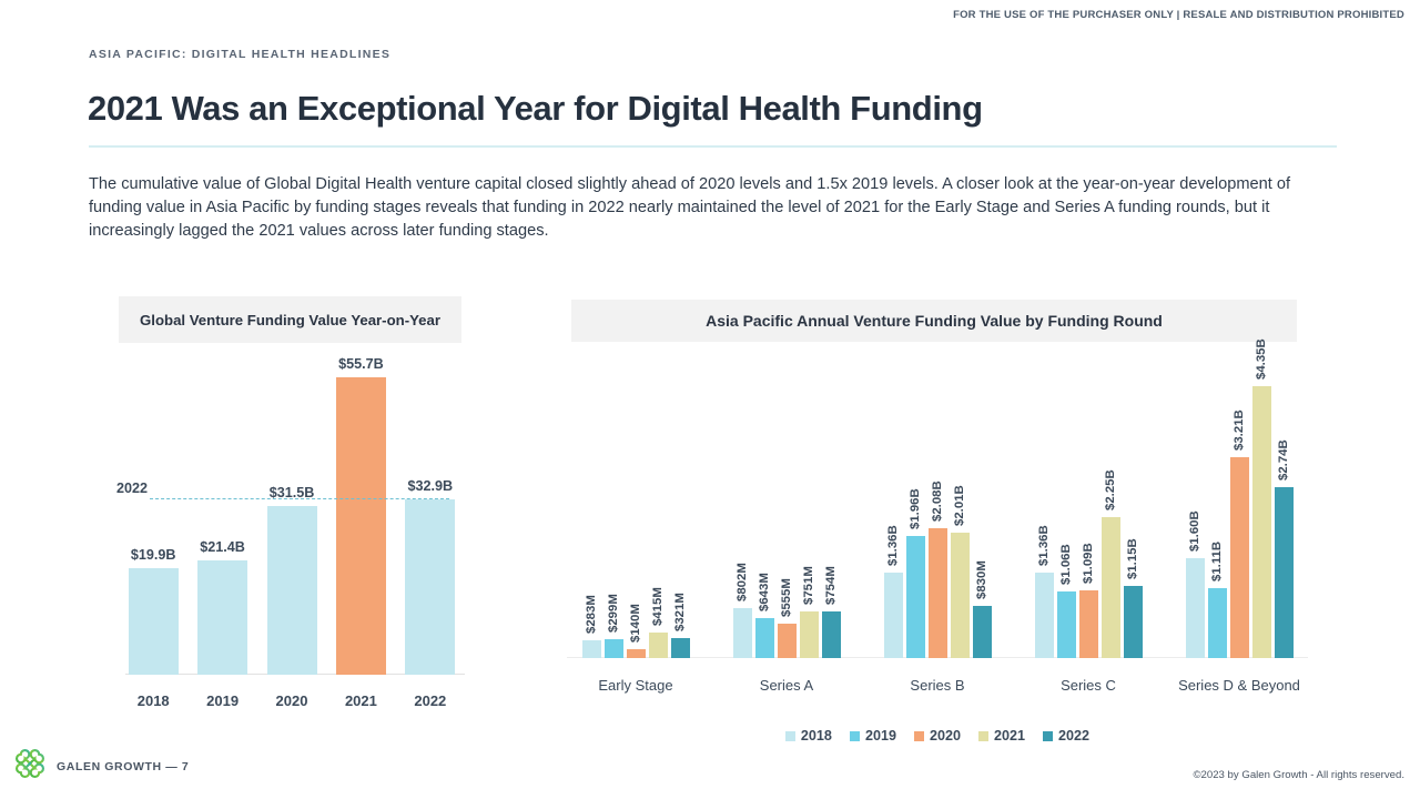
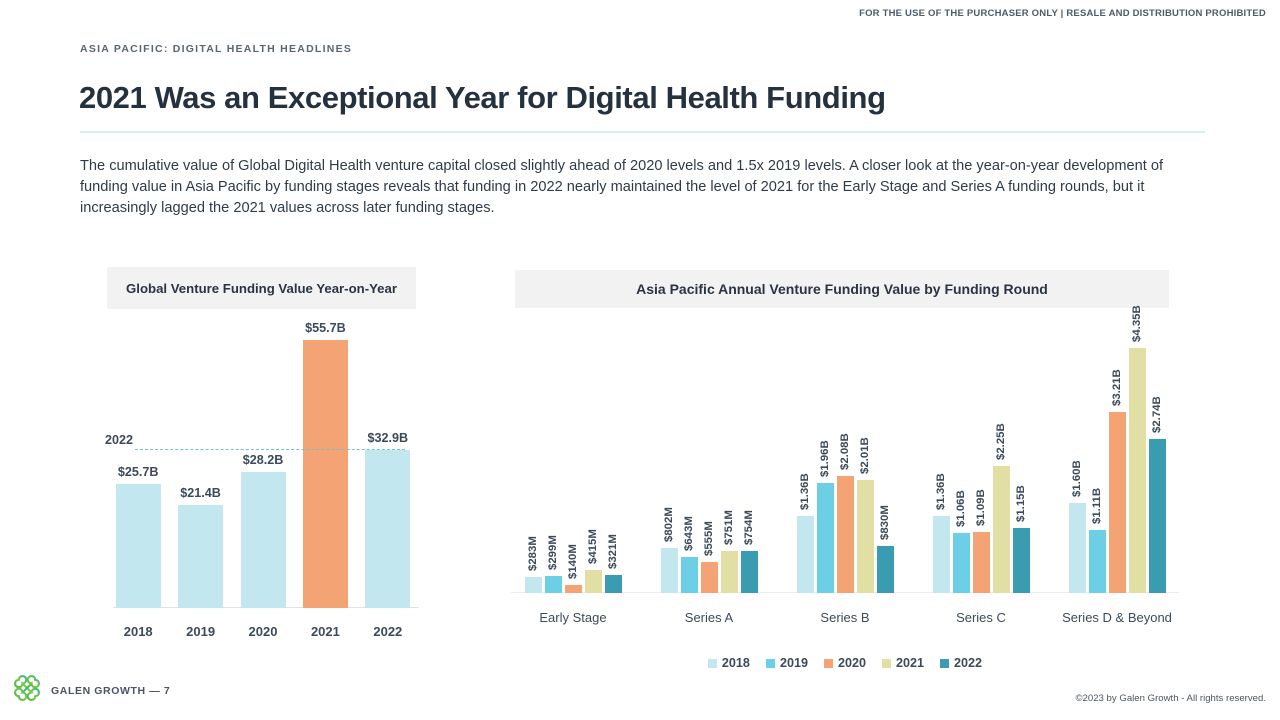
Global Venture Funding Value Year-on-Year/2018: $19.9B -> $25.7B
Global Venture Funding Value Year-on-Year/2020: $31.5B -> $28.2B
